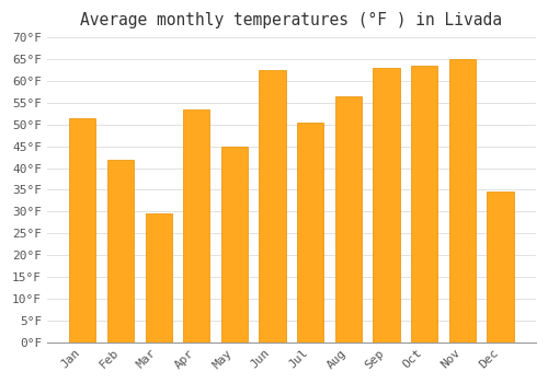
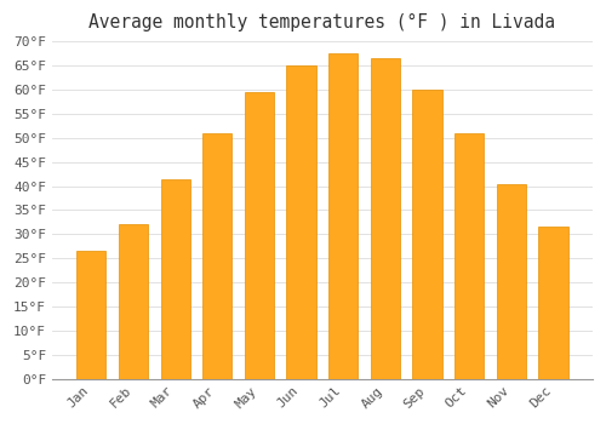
Jan: 51.5°F -> 26.5°F
Feb: 42.0°F -> 32.0°F
Mar: 29.5°F -> 41.5°F
Apr: 53.5°F -> 51.0°F
May: 45.0°F -> 59.5°F
Jun: 62.5°F -> 65.0°F
Jul: 50.5°F -> 67.5°F
Aug: 56.5°F -> 66.5°F
Sep: 63.0°F -> 60.0°F
Oct: 63.5°F -> 51.0°F
Nov: 65.0°F -> 40.5°F
Dec: 34.5°F -> 31.5°F
